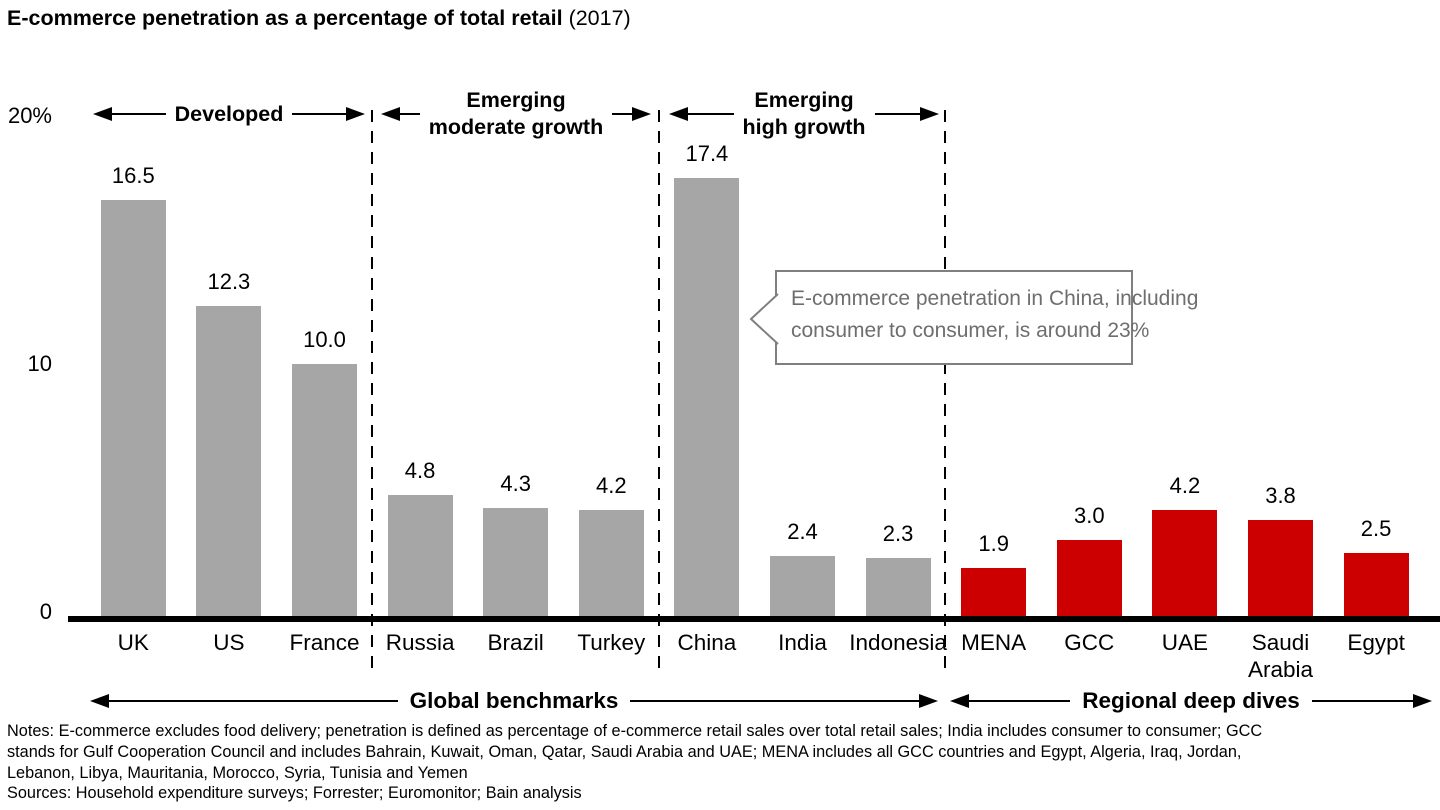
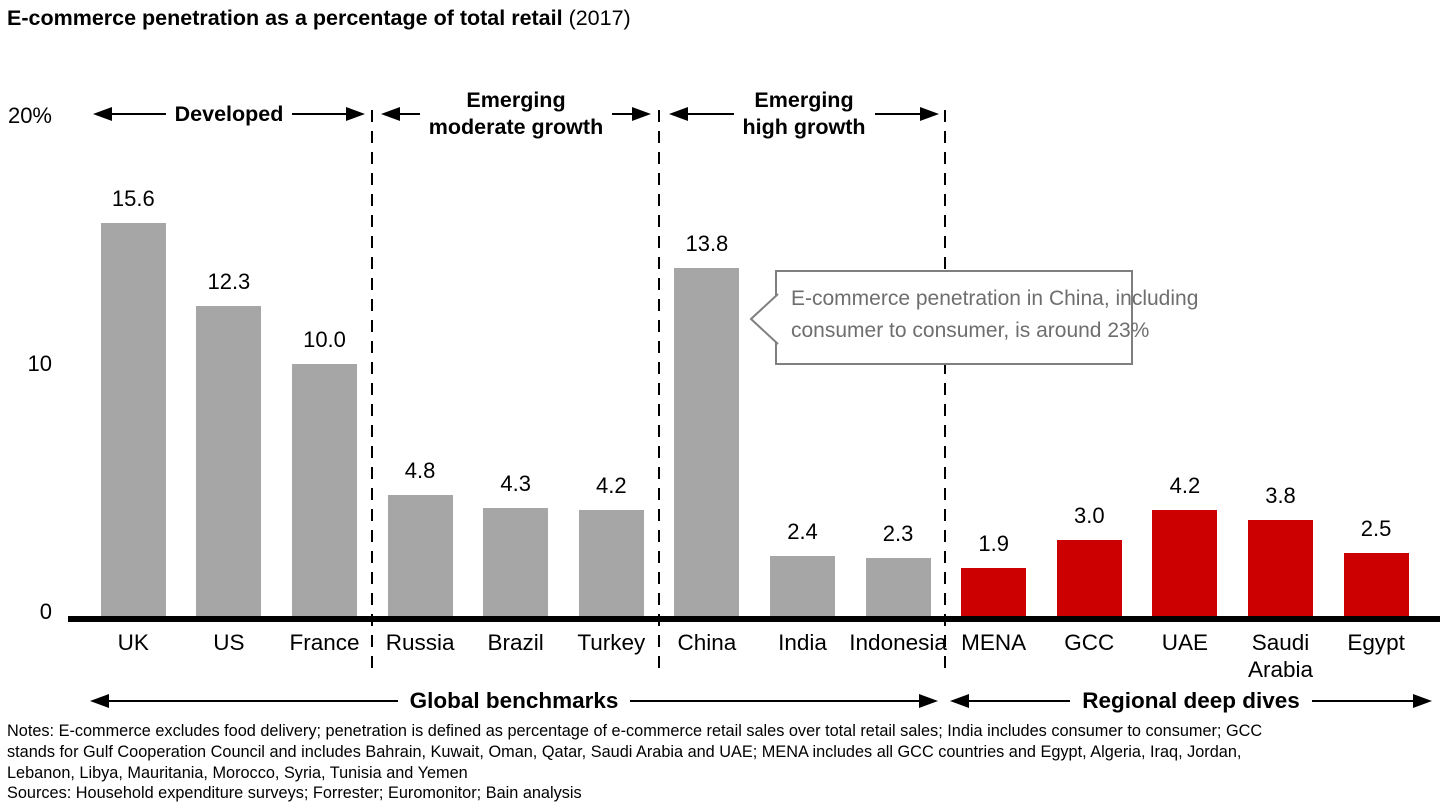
UK: 16.5 -> 15.6
China: 17.4 -> 13.8
